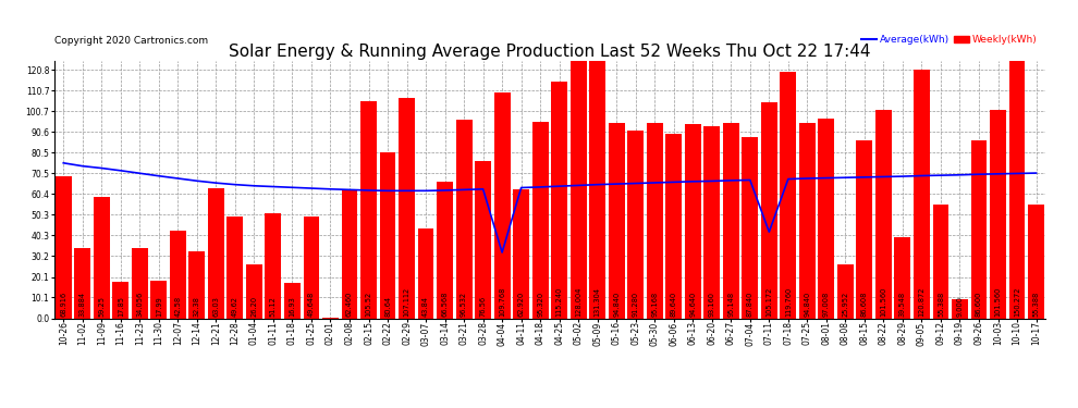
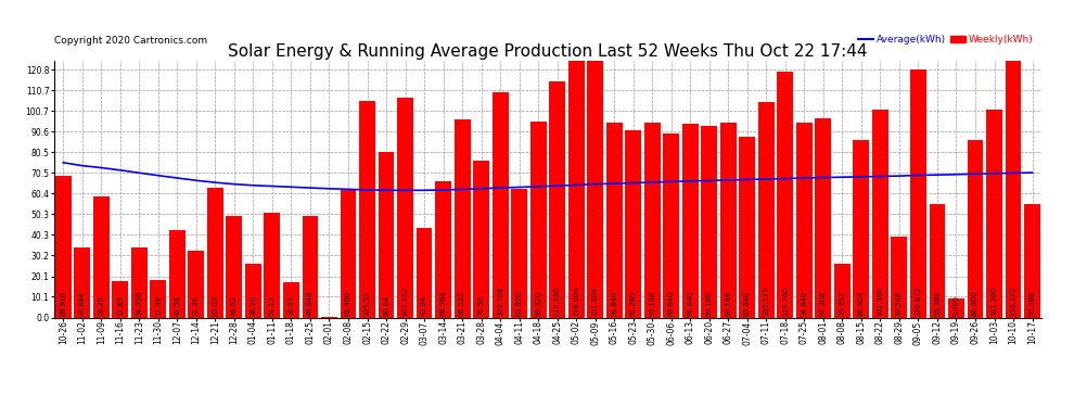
Average(kWh)/04-04: 32 -> 63
Average(kWh)/07-11: 42 -> 68
